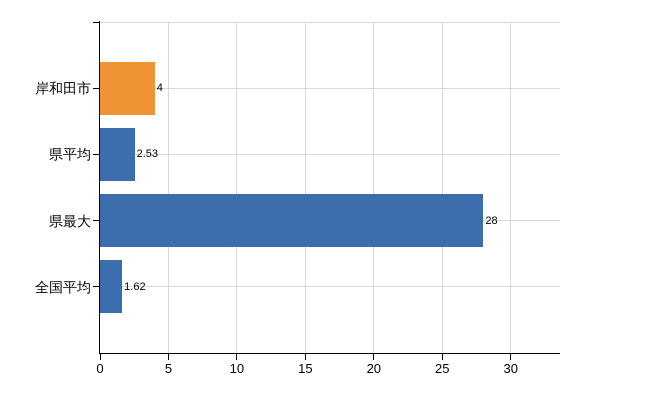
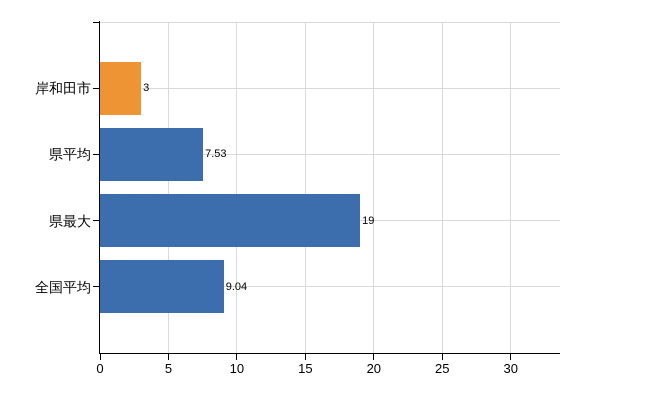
岸和田市: 4 -> 3
県平均: 2.53 -> 7.53
県最大: 28 -> 19
全国平均: 1.62 -> 9.04
